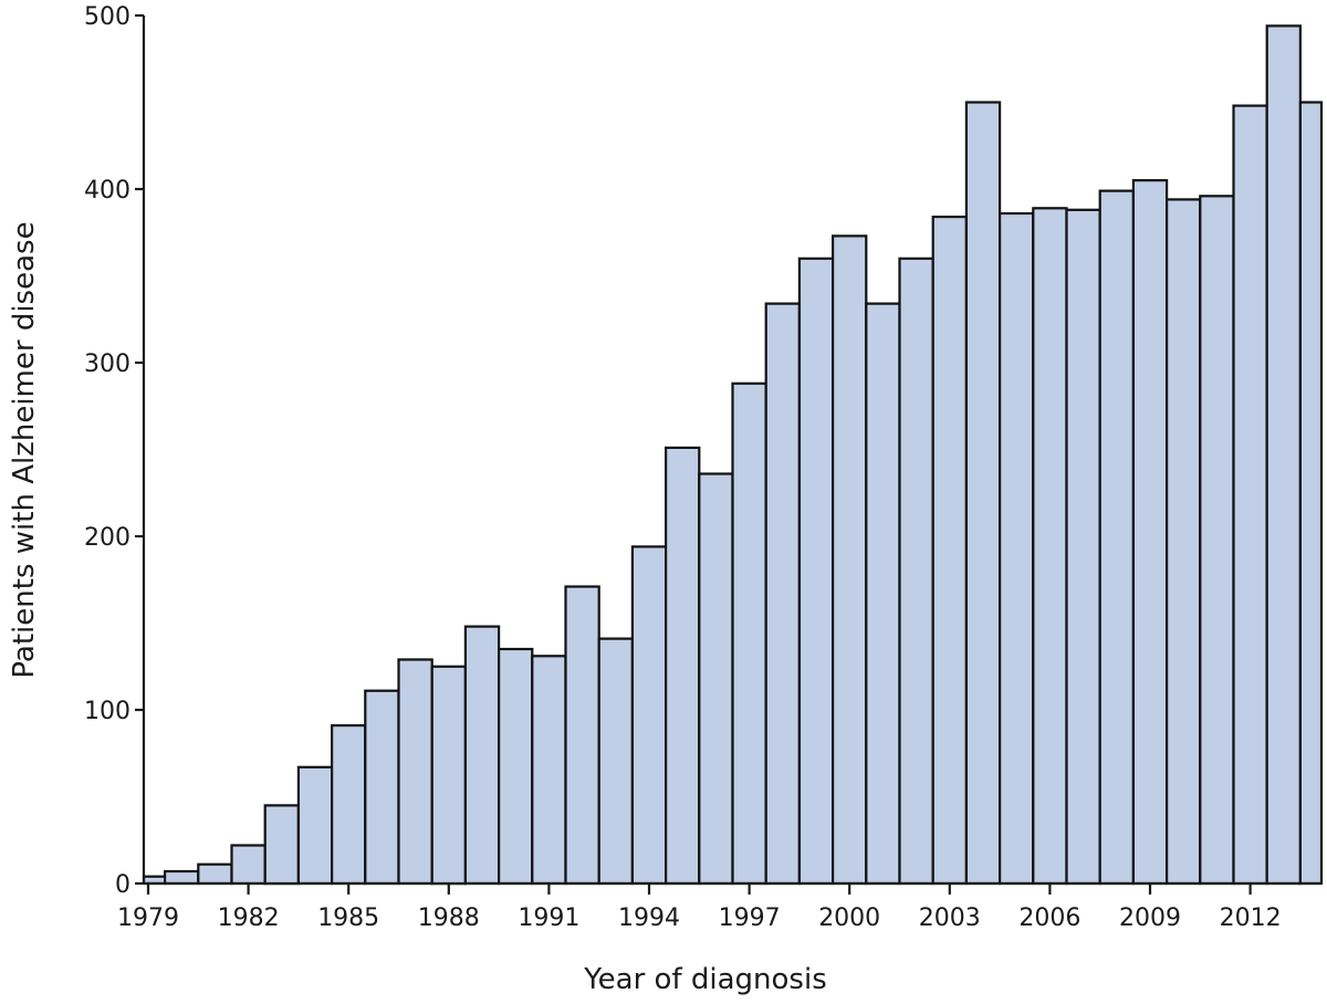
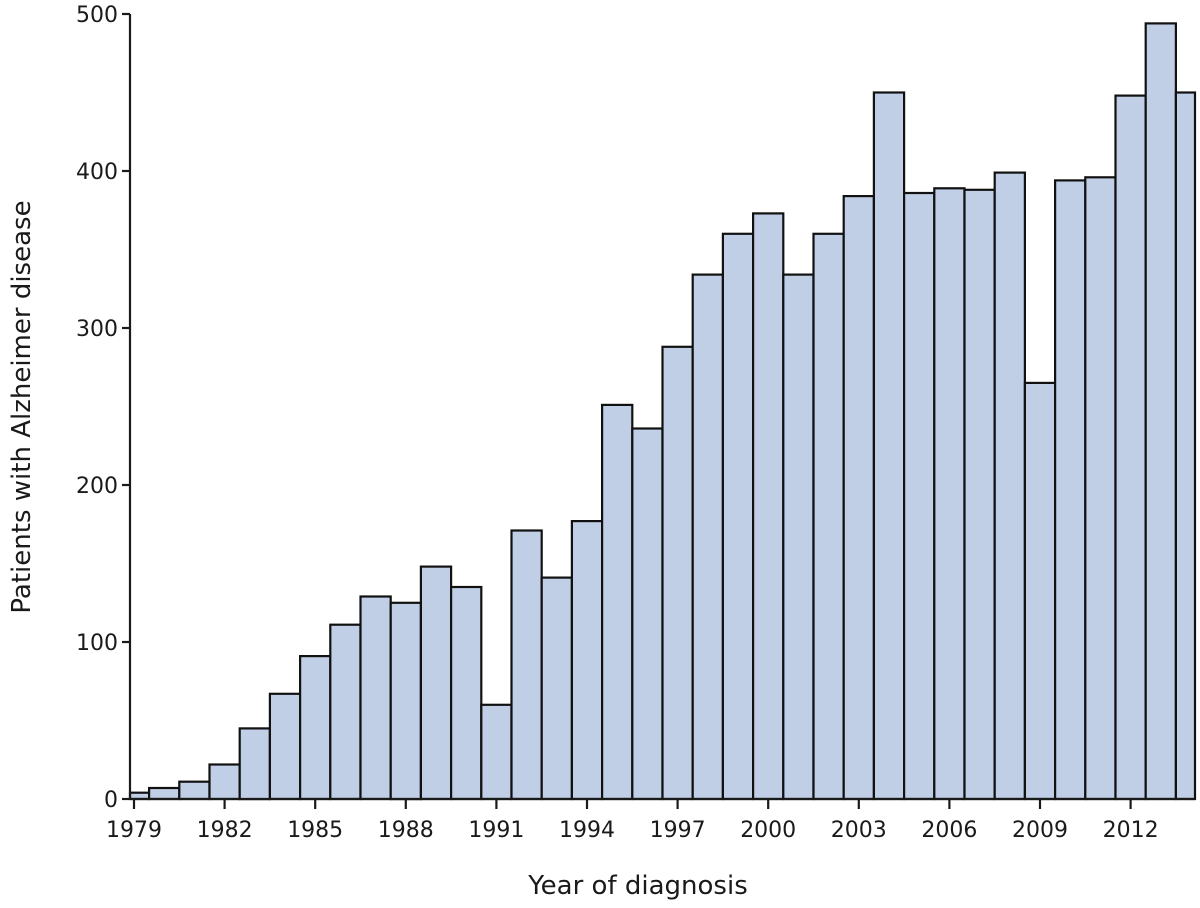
1991: 131 -> 60
1994: 194 -> 177
2009: 405 -> 265
